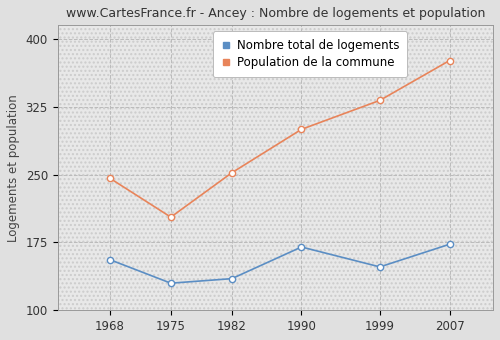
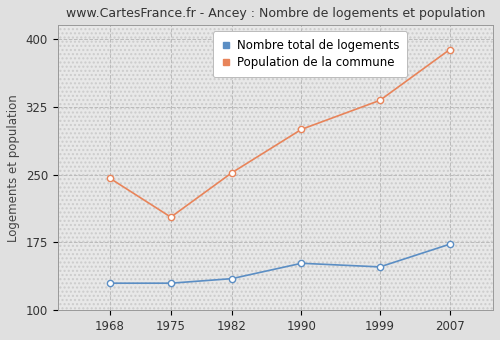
Nombre total de logements/1968: 156 -> 130
Nombre total de logements/1990: 170 -> 152
Population de la commune/2007: 376 -> 388
